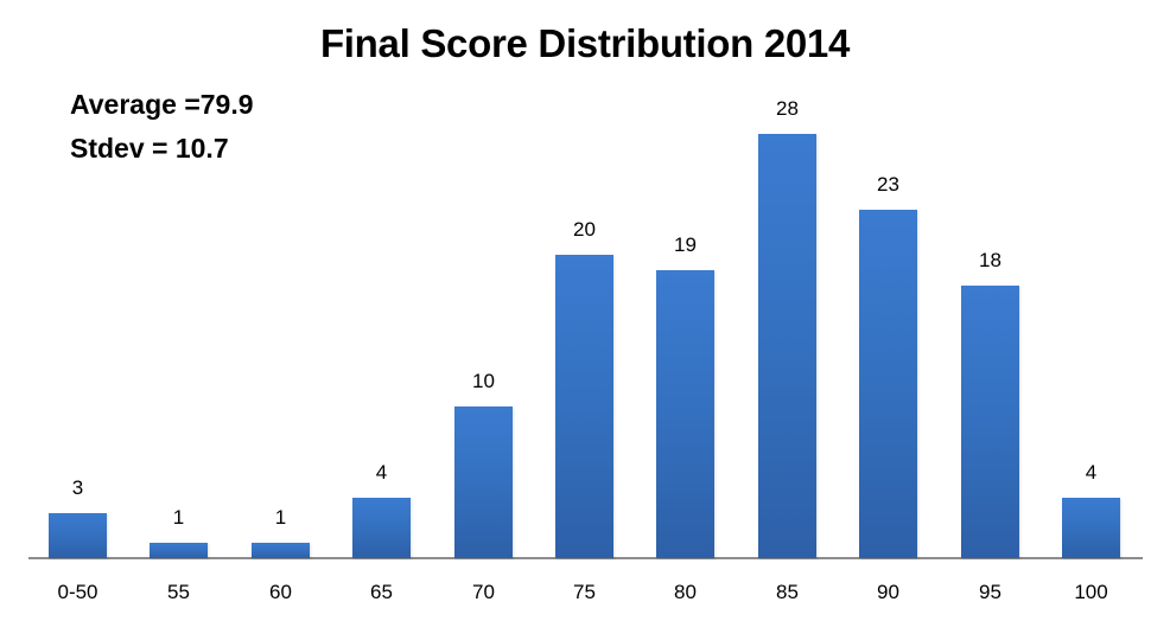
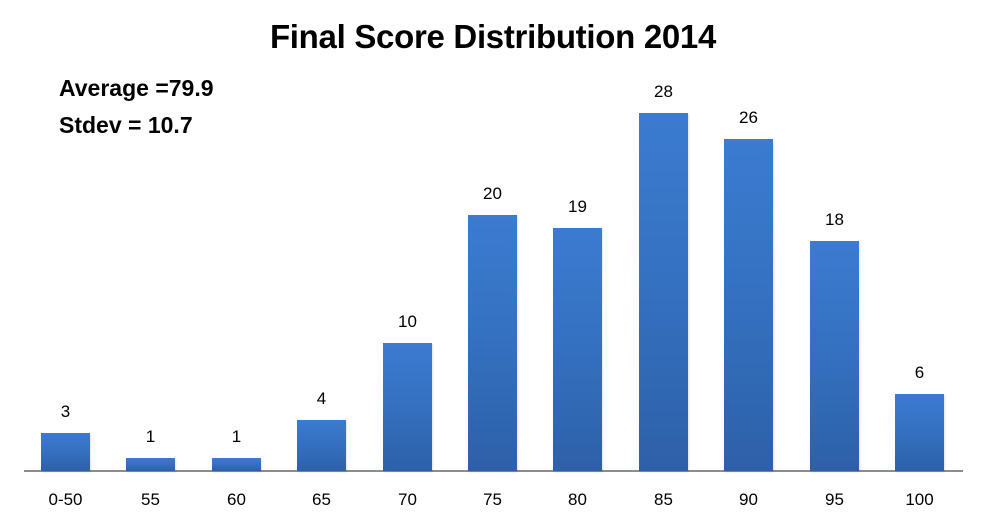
90: 23 -> 26
100: 4 -> 6
